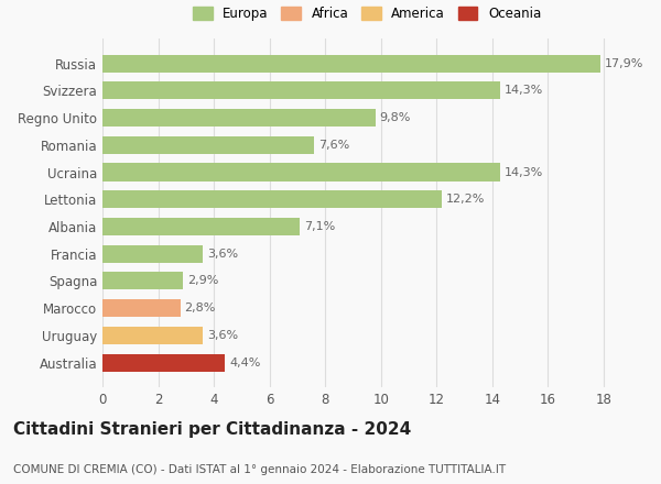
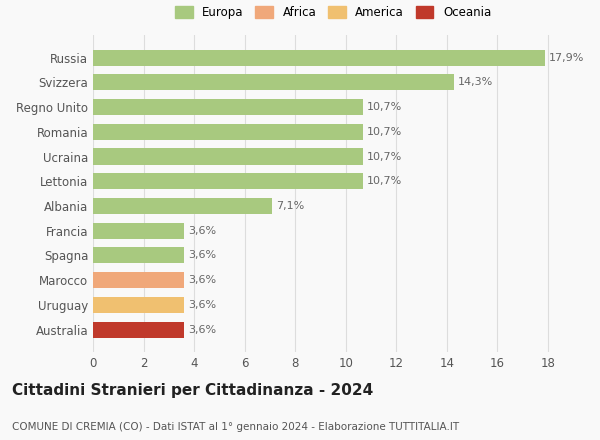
Regno Unito: 9,8% -> 10,7%
Romania: 7,6% -> 10,7%
Ucraina: 14,3% -> 10,7%
Lettonia: 12,2% -> 10,7%
Spagna: 2,9% -> 3,6%
Marocco: 2,8% -> 3,6%
Australia: 4,4% -> 3,6%
